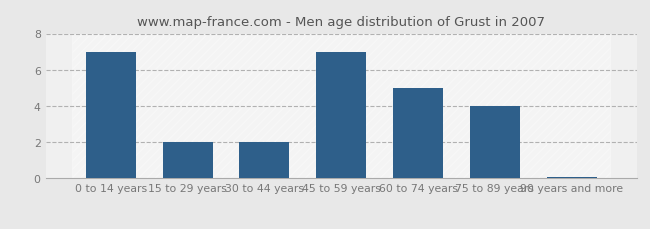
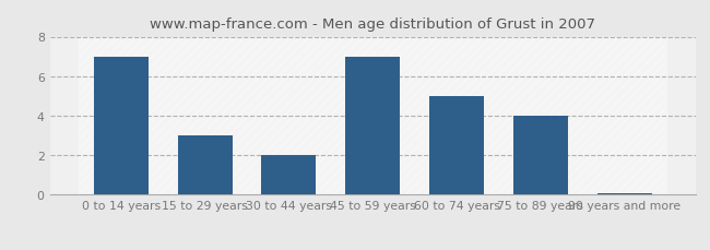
15 to 29 years: 2.0 -> 3.0
